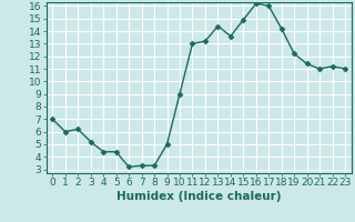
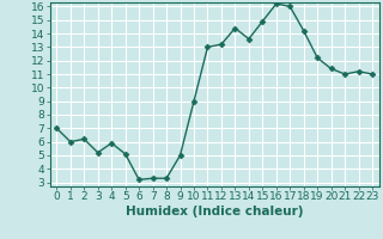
4: 4.4 -> 5.9
5: 4.4 -> 5.1
